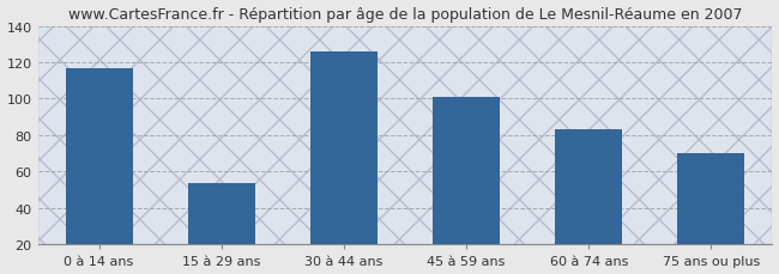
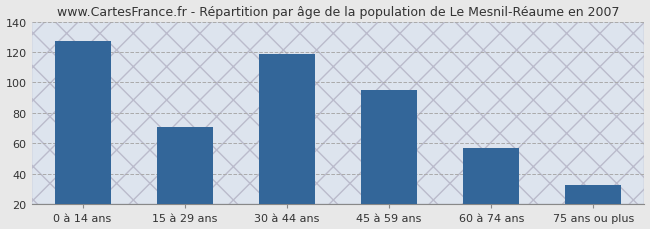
0 à 14 ans: 117 -> 127
15 à 29 ans: 54 -> 71
30 à 44 ans: 126 -> 119
45 à 59 ans: 101 -> 95
60 à 74 ans: 83 -> 57
75 ans ou plus: 70 -> 33
